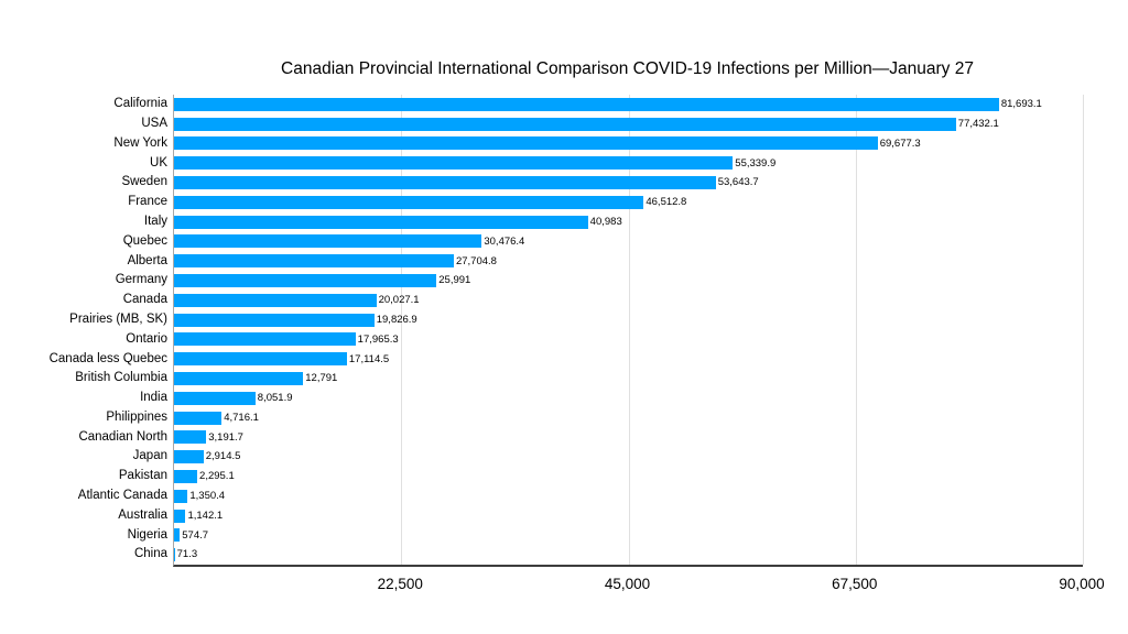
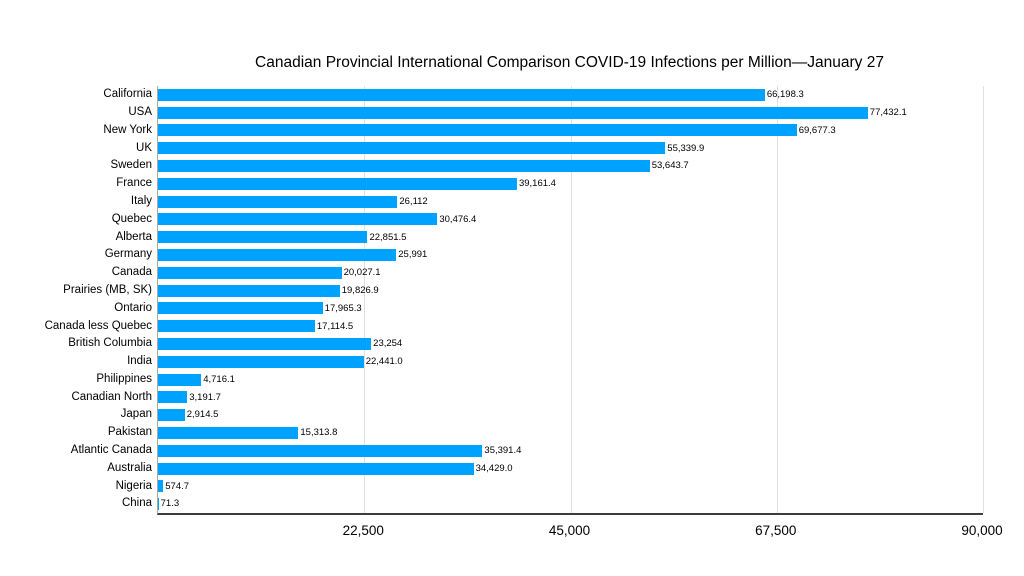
California: 81,693.1 -> 66,198.3
France: 46,512.8 -> 39,161.4
Italy: 40,983 -> 26,112
Alberta: 27,704.8 -> 22,851.5
British Columbia: 12,791 -> 23,254
India: 8,051.9 -> 22,441.0
Pakistan: 2,295.1 -> 15,313.8
Atlantic Canada: 1,350.4 -> 35,391.4
Australia: 1,142.1 -> 34,429.0
